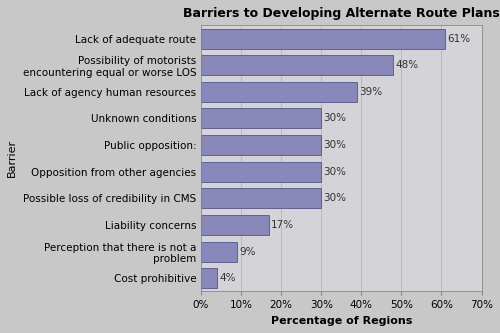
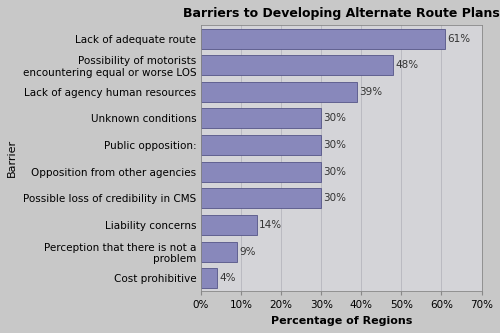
Liability concerns: 17% -> 14%
